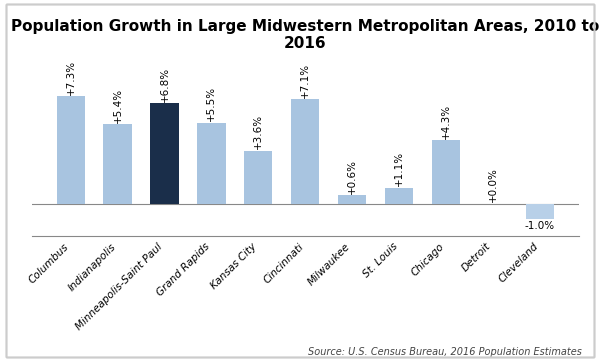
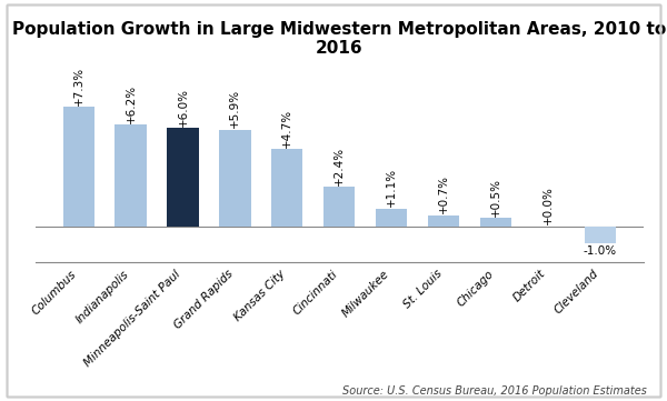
Indianapolis: +5.4% -> +6.2%
Minneapolis-Saint Paul: +6.8% -> +6.0%
Grand Rapids: +5.5% -> +5.9%
Kansas City: +3.6% -> +4.7%
Cincinnati: +7.1% -> +2.4%
Milwaukee: +0.6% -> +1.1%
St. Louis: +1.1% -> +0.7%
Chicago: +4.3% -> +0.5%
